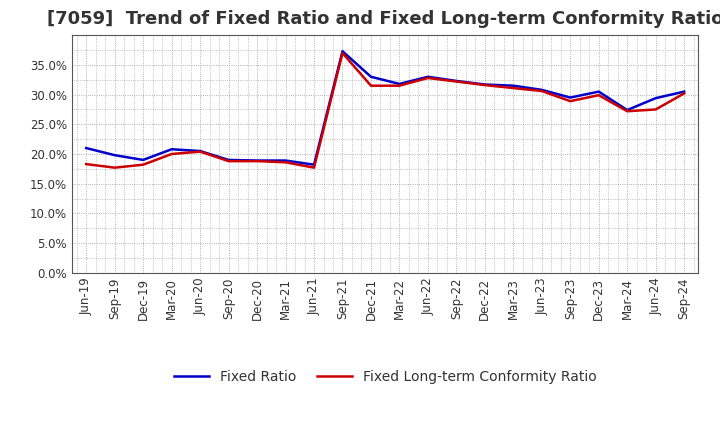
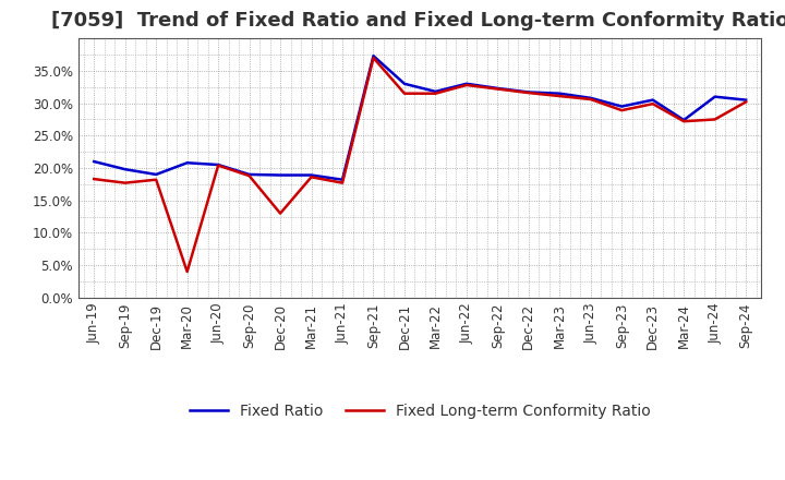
Fixed Long-term Conformity Ratio/Mar-20: 20.0% -> 4.0%
Fixed Long-term Conformity Ratio/Dec-20: 18.8% -> 13.0%
Fixed Ratio/Jun-24: 29.4% -> 31.0%
